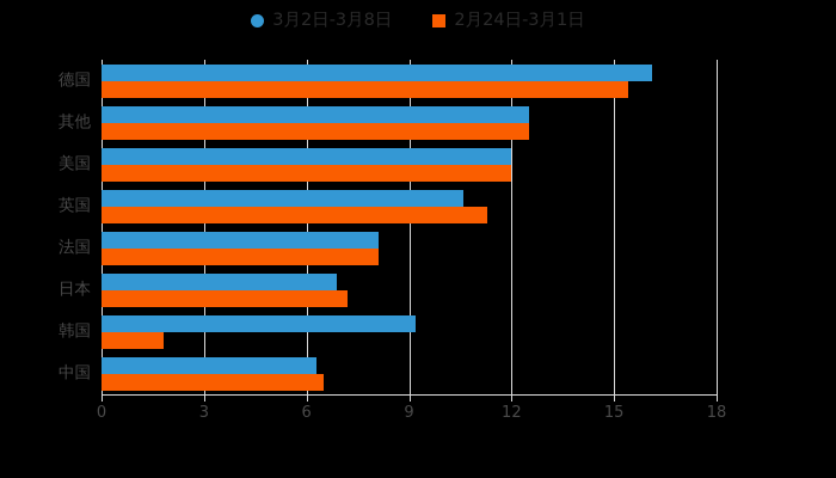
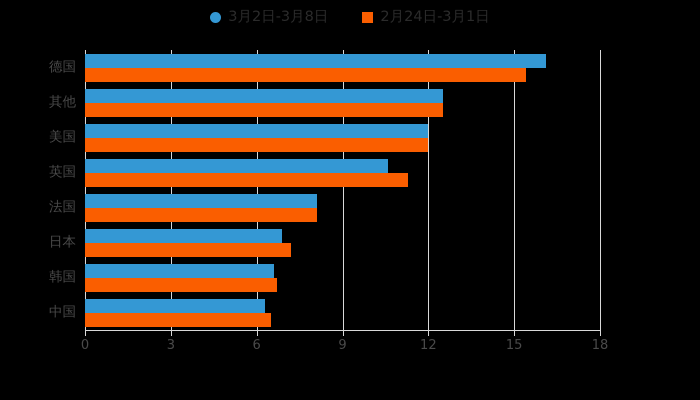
3月2日-3月8日/韩国: 9.2 -> 6.6
2月24日-3月1日/韩国: 1.8 -> 6.7
